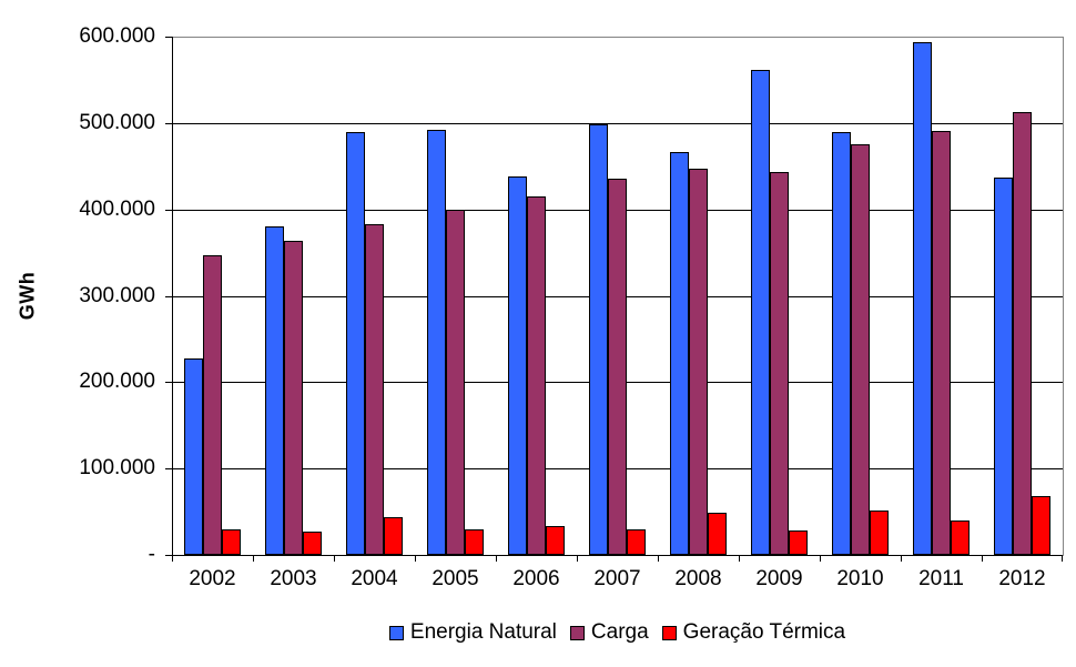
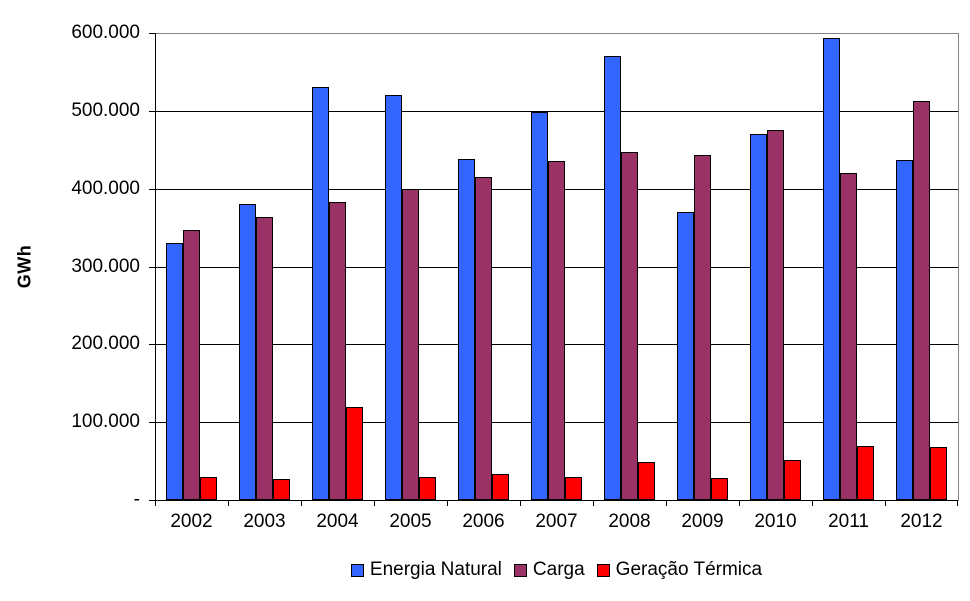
Energia Natural/2002: 230000 -> 330000
Energia Natural/2004: 490000 -> 530000
Geração Térmica/2004: 40000 -> 120000
Energia Natural/2005: 490000 -> 520000
Energia Natural/2008: 470000 -> 570000
Energia Natural/2009: 560000 -> 370000
Energia Natural/2010: 490000 -> 470000
Carga/2011: 490000 -> 420000
Geração Térmica/2011: 40000 -> 70000
